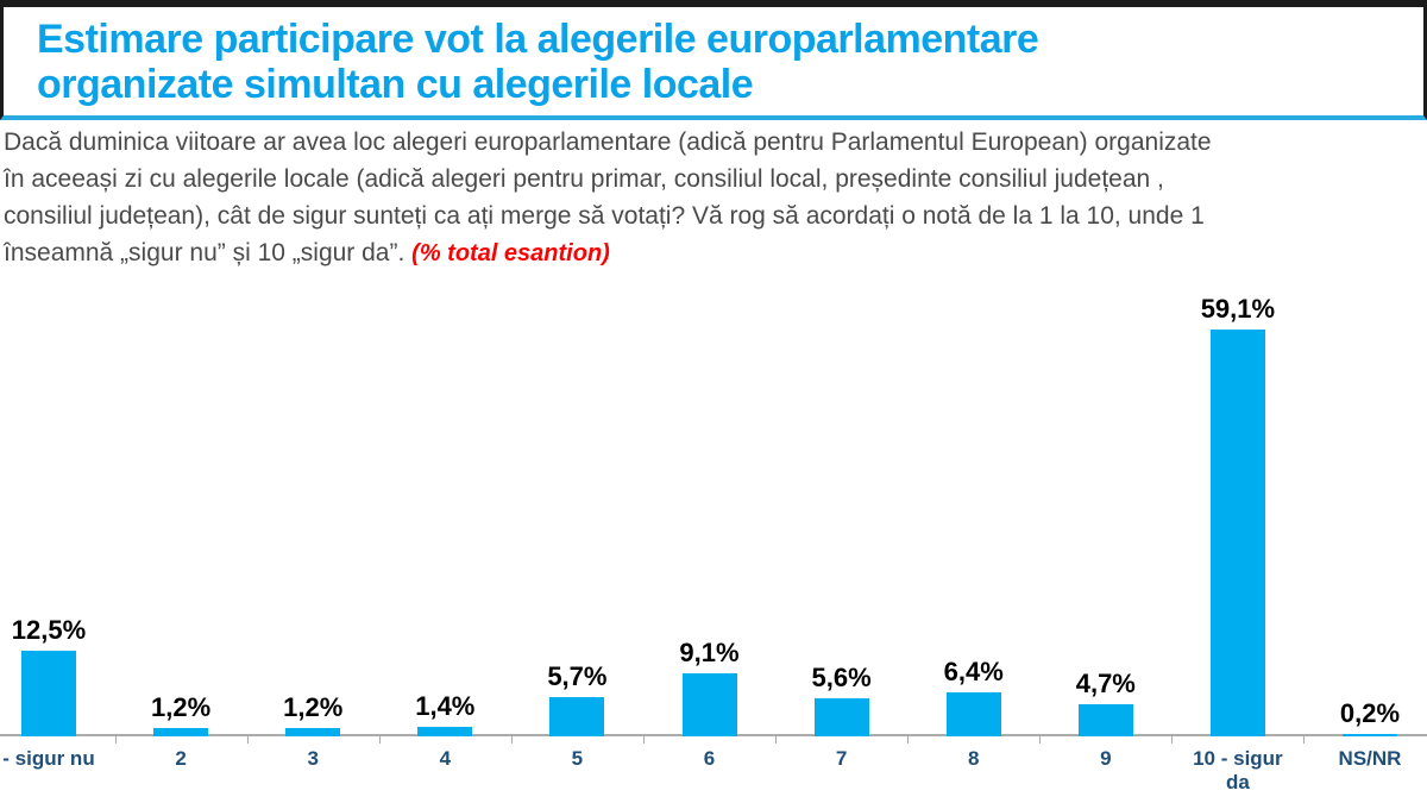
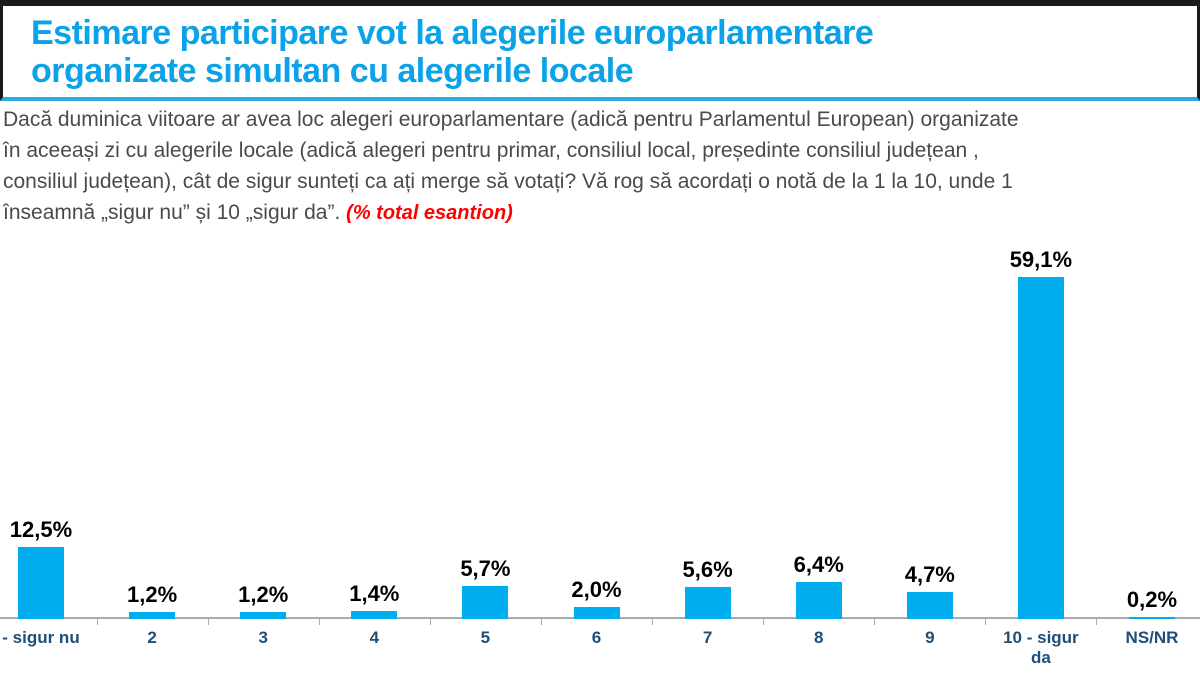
6: 9,1% -> 2,0%
